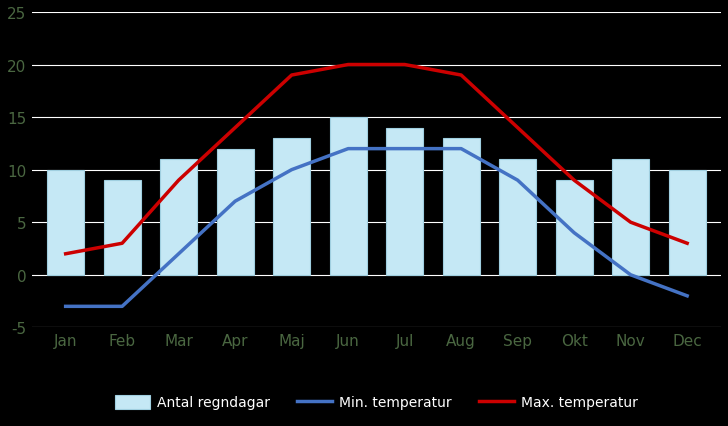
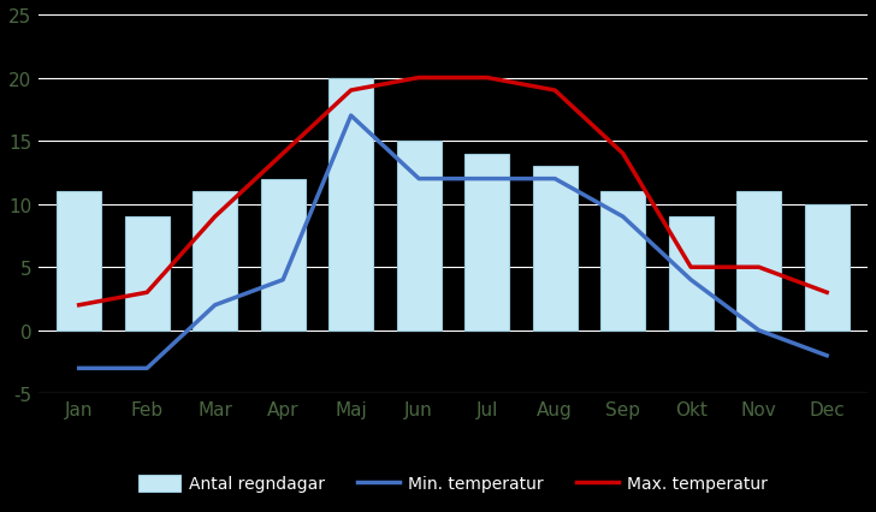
Antal regndagar/Jan: 10 -> 11
Min. temperatur/Apr: 7 -> 4
Antal regndagar/Maj: 13 -> 20
Min. temperatur/Maj: 10 -> 17
Max. temperatur/Okt: 9 -> 5
